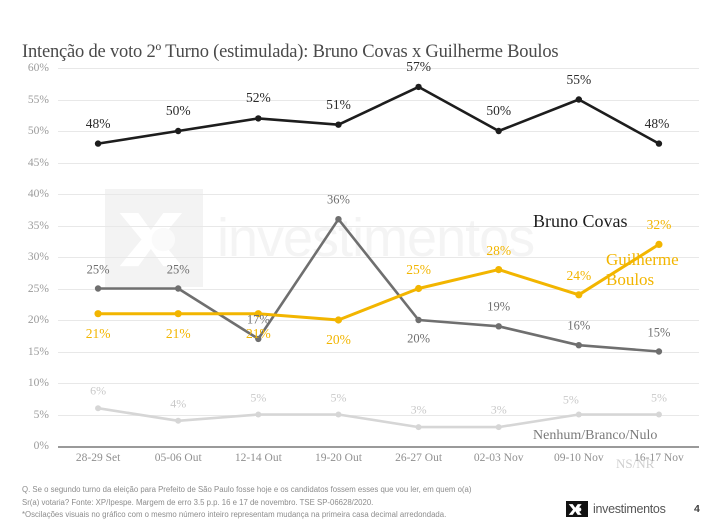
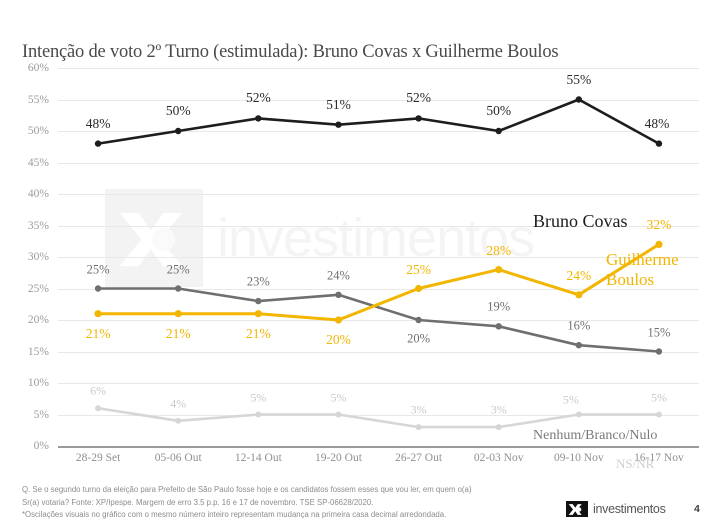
Nenhum/Branco/Nulo/12-14 Out: 17% -> 23%
Nenhum/Branco/Nulo/19-20 Out: 36% -> 24%
Bruno Covas/26-27 Out: 57% -> 52%
